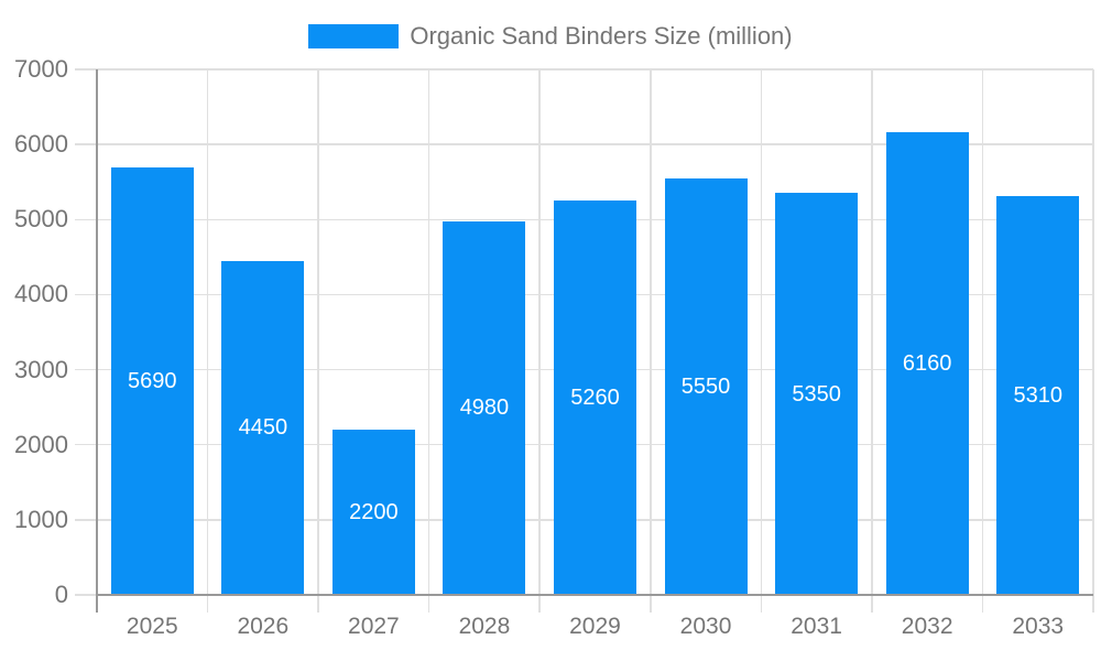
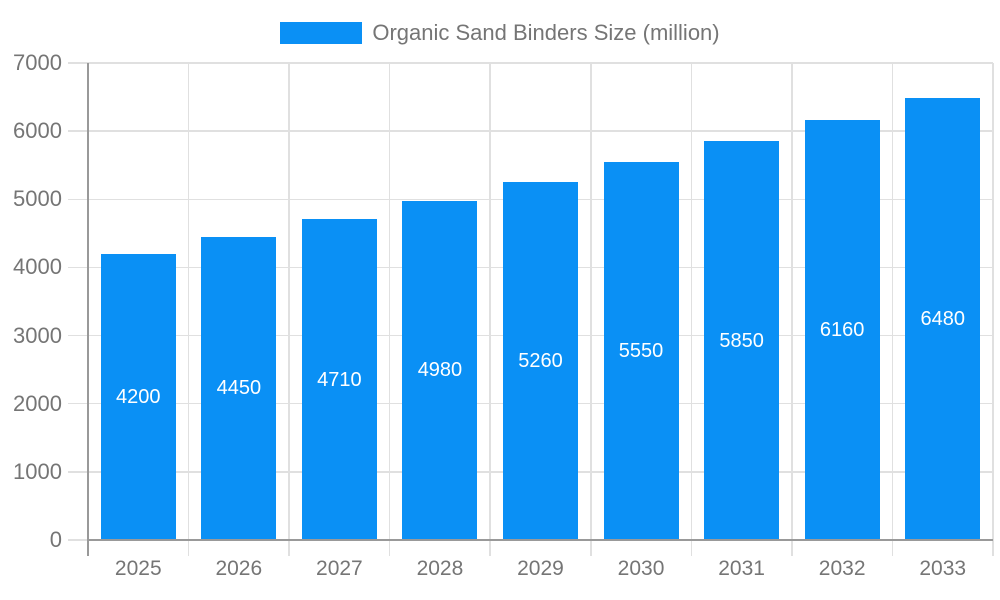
2025: 5690 -> 4200
2027: 2200 -> 4710
2031: 5350 -> 5850
2033: 5310 -> 6480
